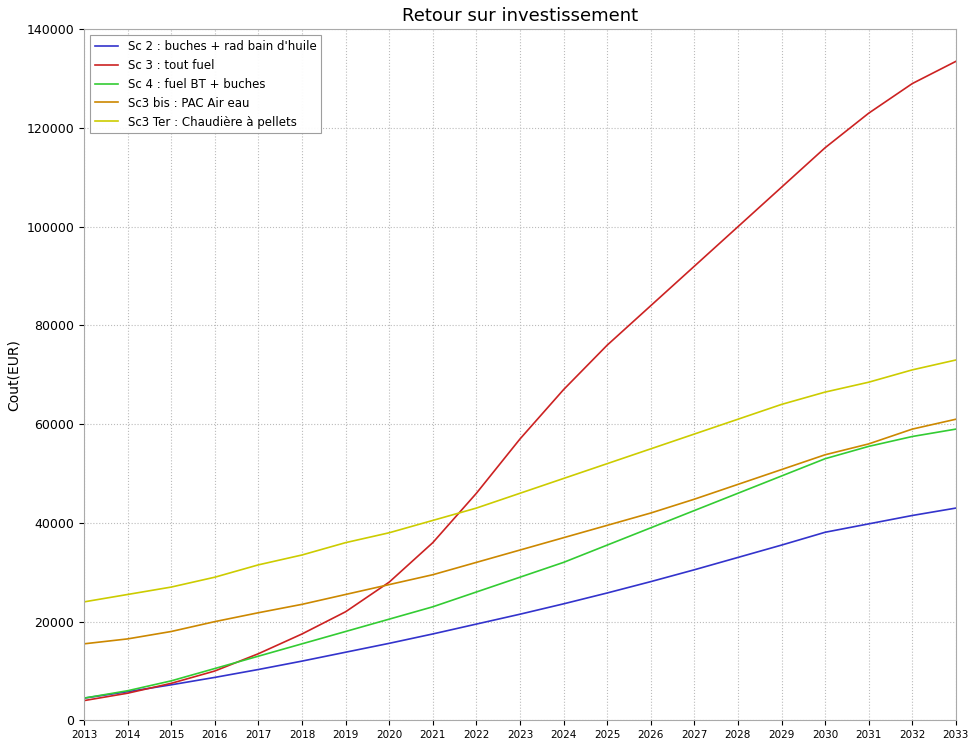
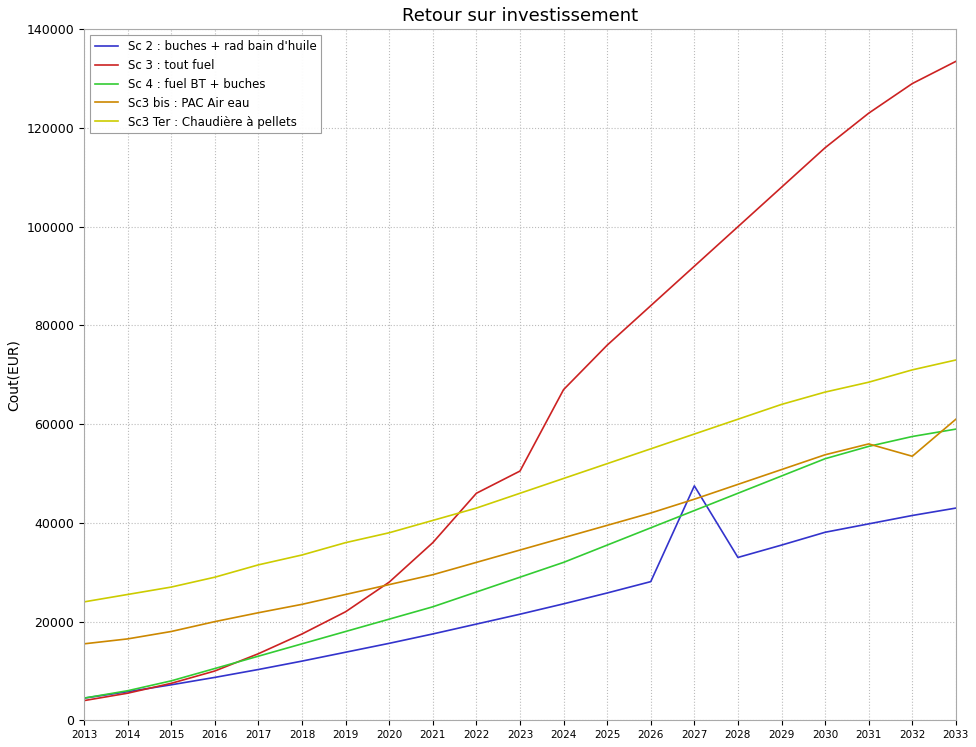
Sc 3 : tout fuel/2023: 57000 -> 50500
Sc 2 : buches + rad bain d'huile/2027: 30500 -> 47500
Sc3 bis : PAC Air eau/2032: 59000 -> 53500
